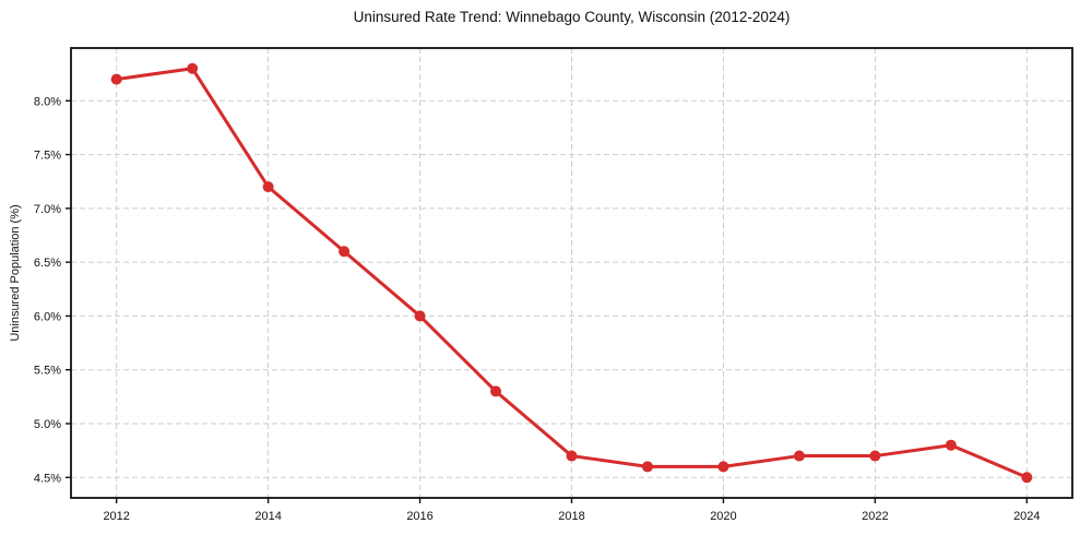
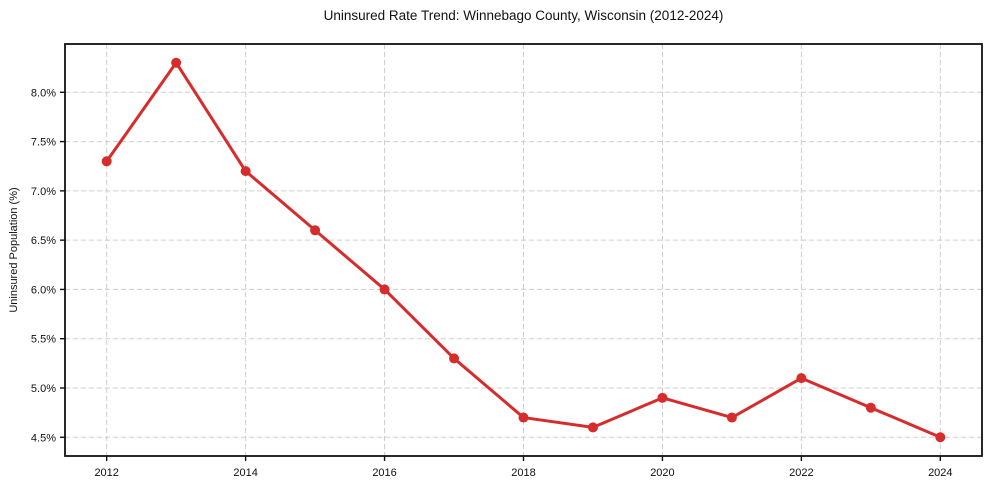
2012: 8.2% -> 7.3%
2020: 4.6% -> 4.9%
2022: 4.7% -> 5.1%
